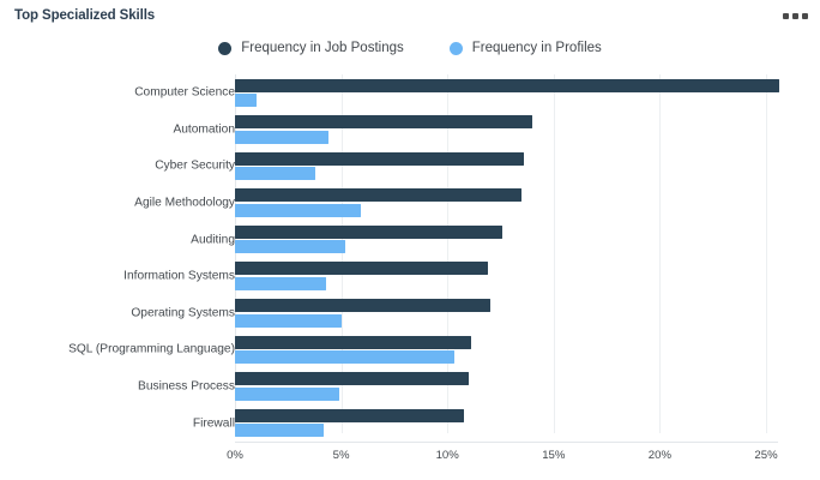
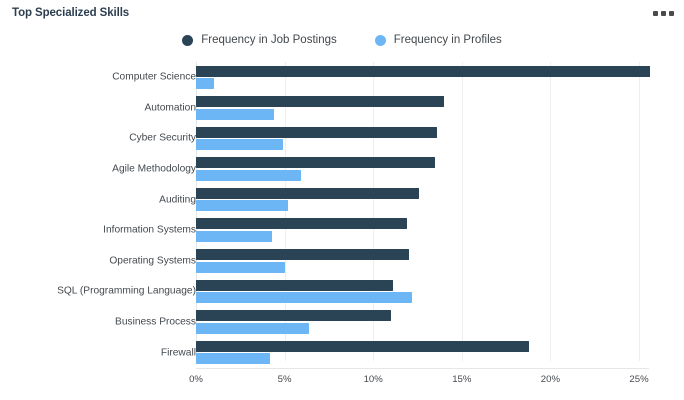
Frequency in Profiles/Cyber Security: 3.8% -> 4.9%
Frequency in Profiles/SQL (Programming Language): 10.3% -> 12.2%
Frequency in Profiles/Business Process: 4.9% -> 6.4%
Frequency in Job Postings/Firewall: 10.8% -> 18.8%
